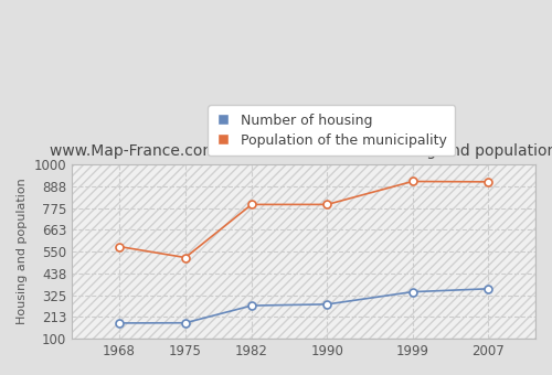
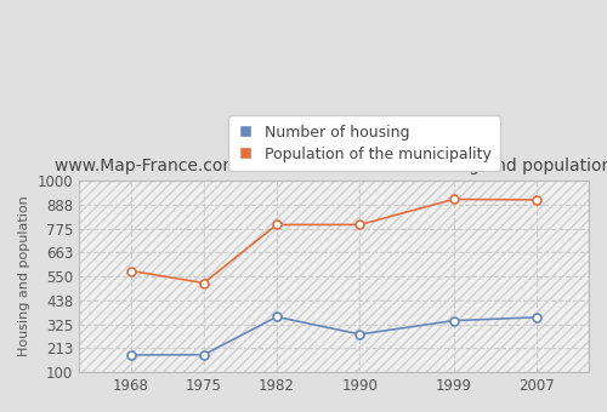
Number of housing/1982: 270 -> 360
